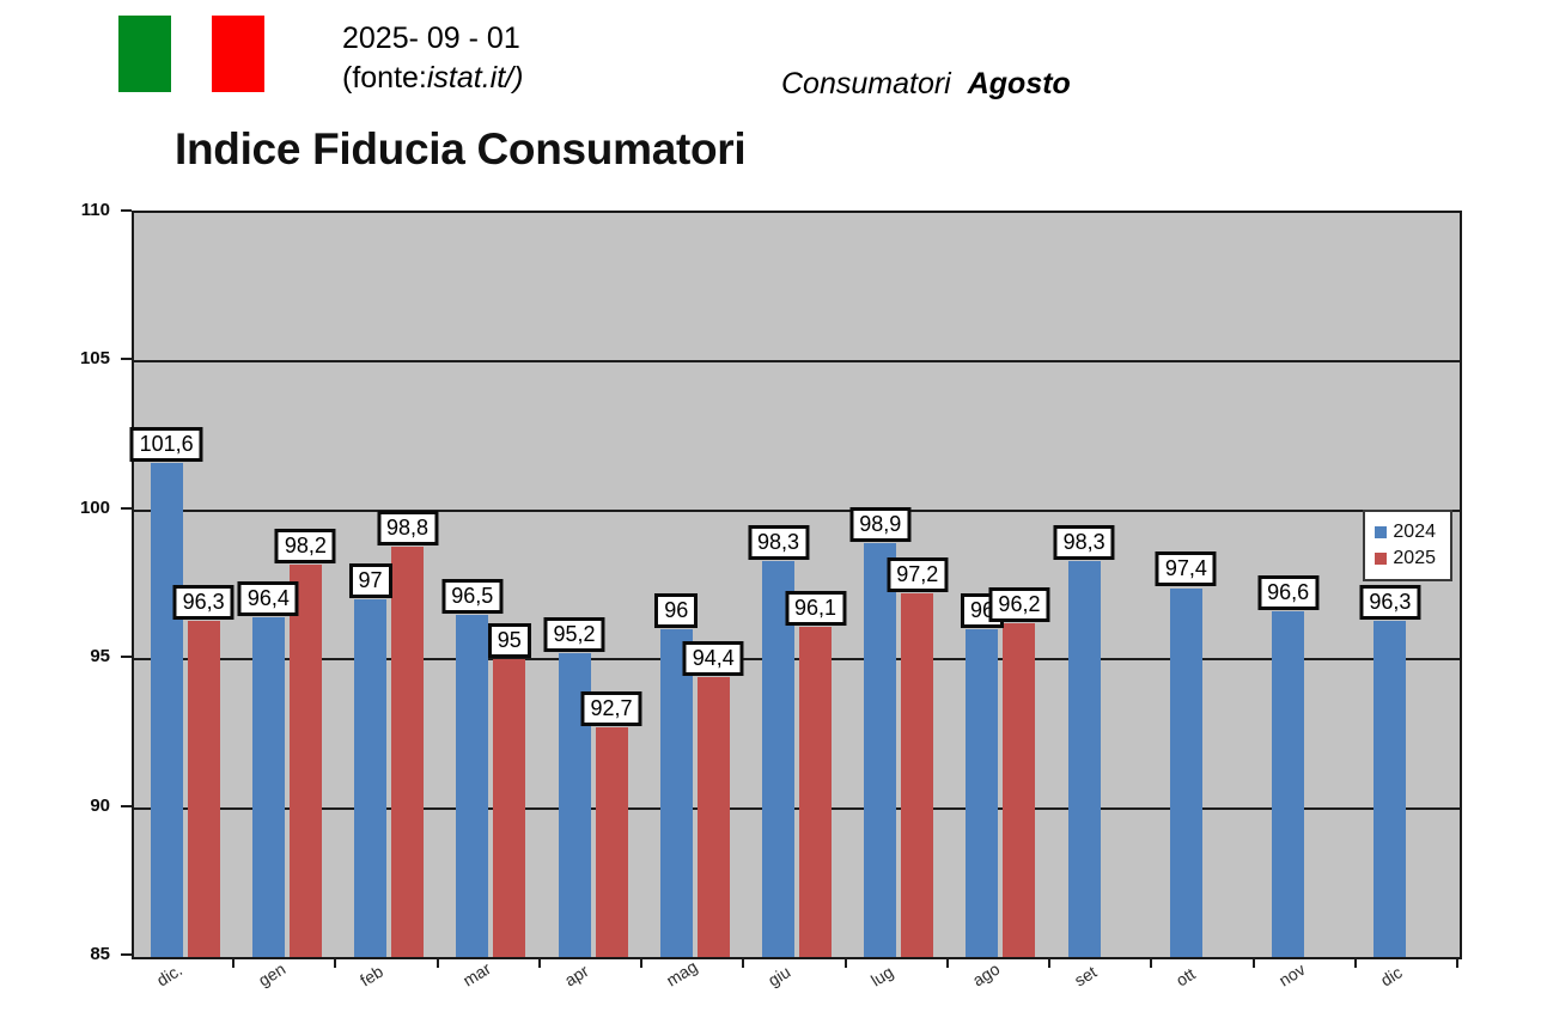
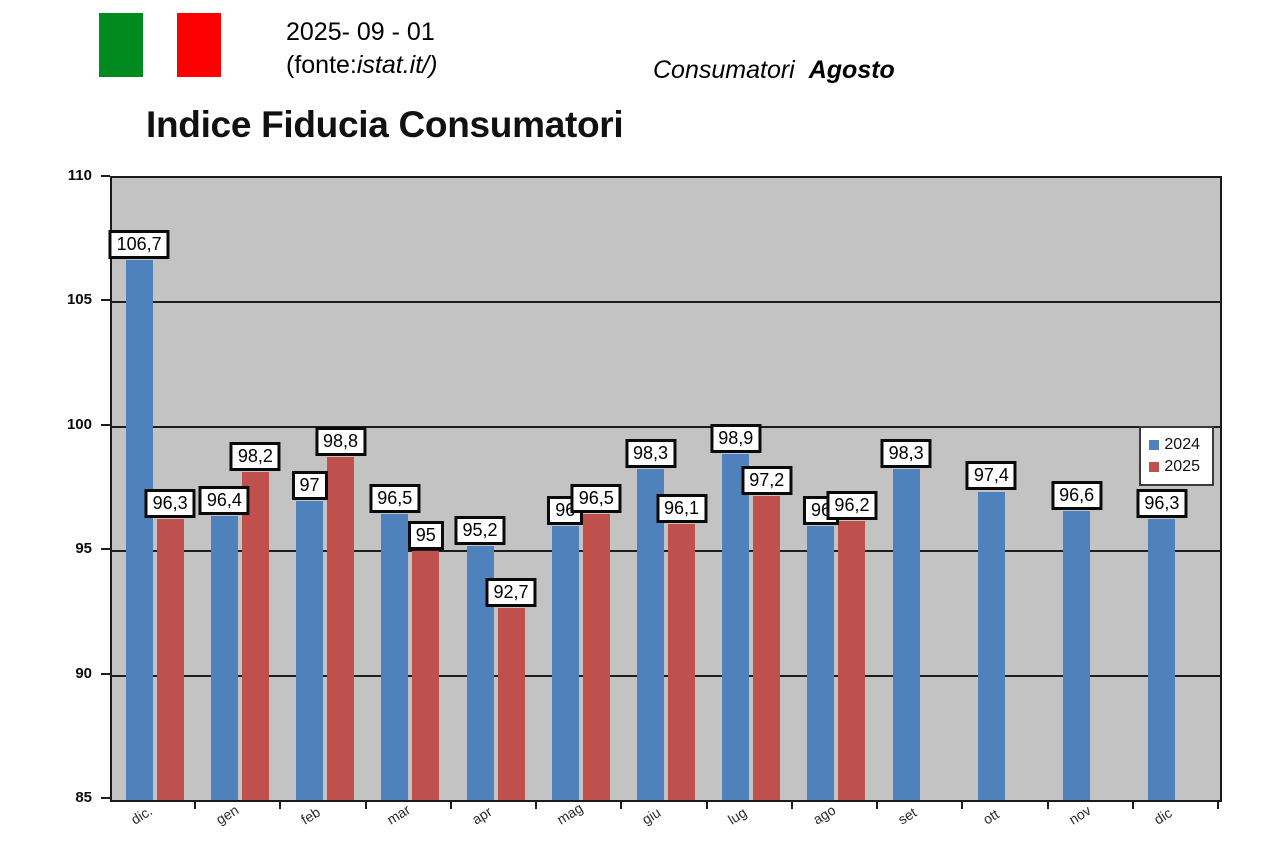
2024/dic.: 101,6 -> 106,7
2025/mag: 94,4 -> 96,5
